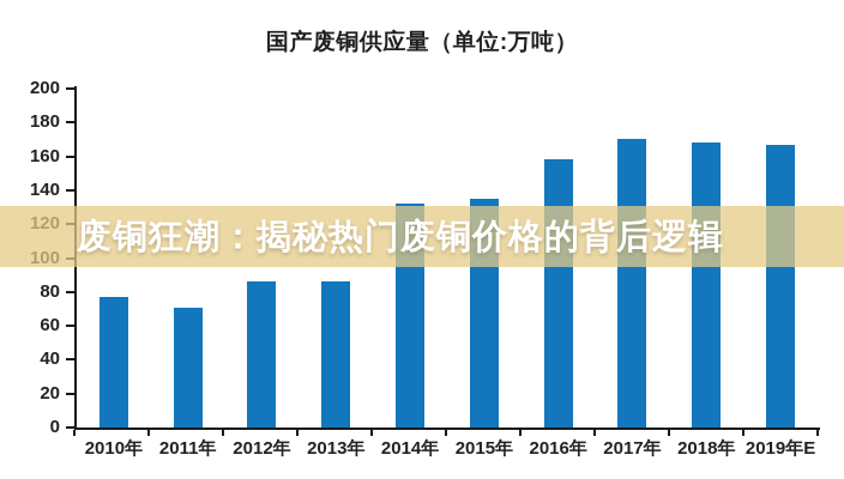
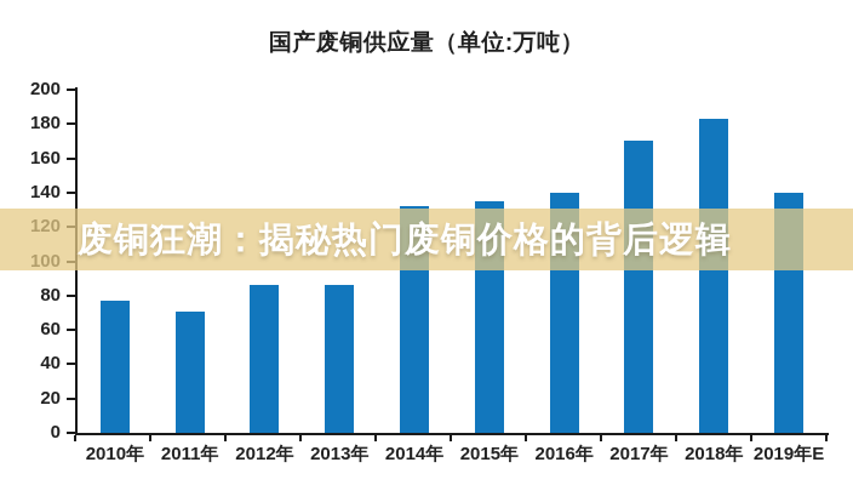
2016年: 158 -> 140
2018年: 168 -> 183
2019年E: 167 -> 140
